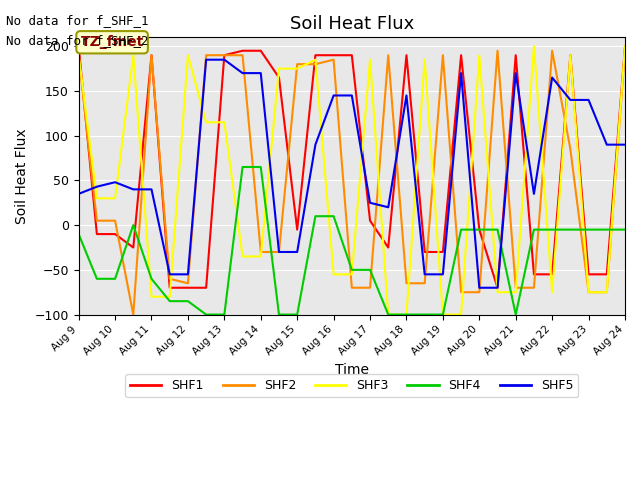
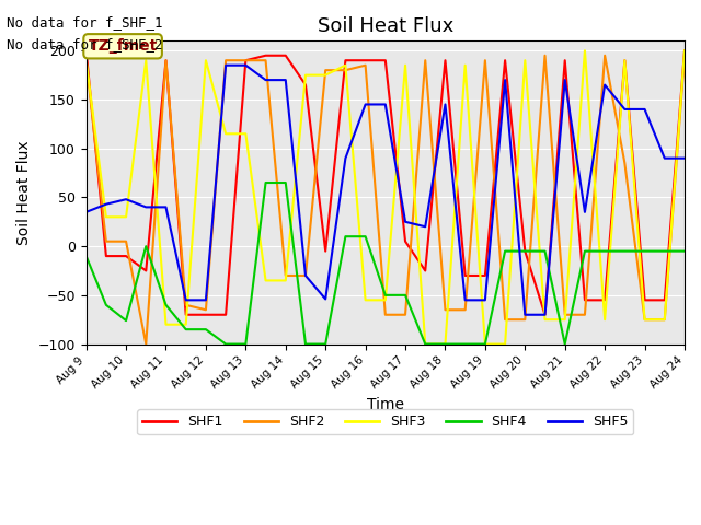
SHF4/Aug 10: -60 -> -76
SHF5/Aug 15: -30 -> -54
